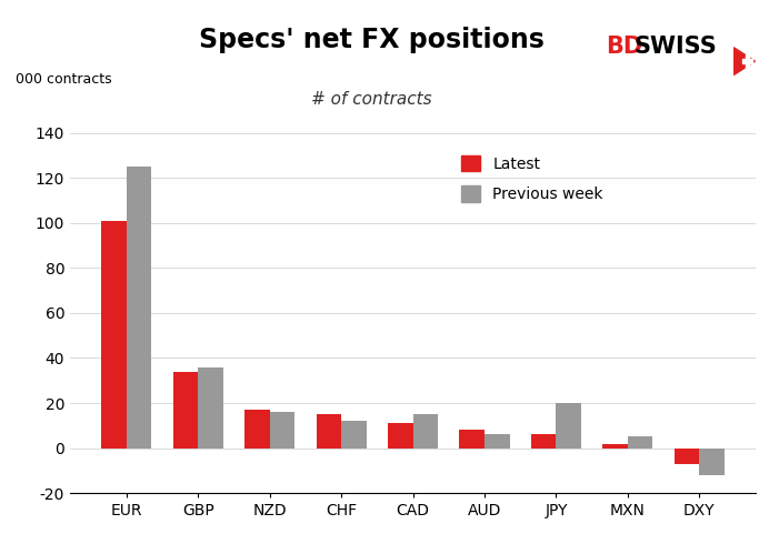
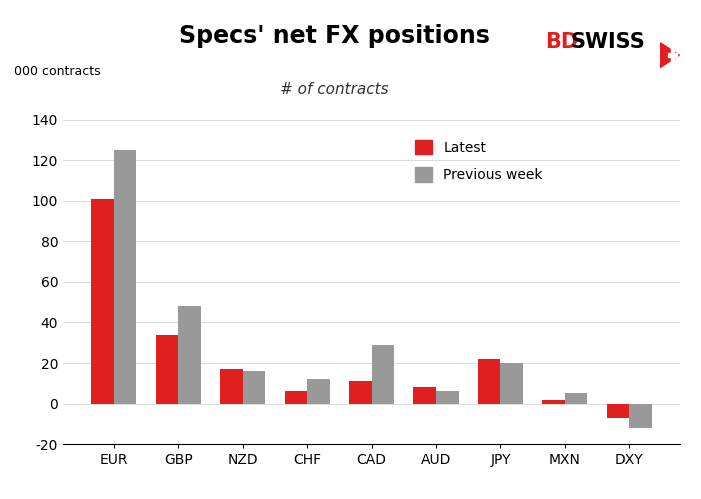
Previous week/GBP: 36 -> 48
Latest/CHF: 15 -> 6
Previous week/CAD: 15 -> 29
Latest/JPY: 6 -> 22
